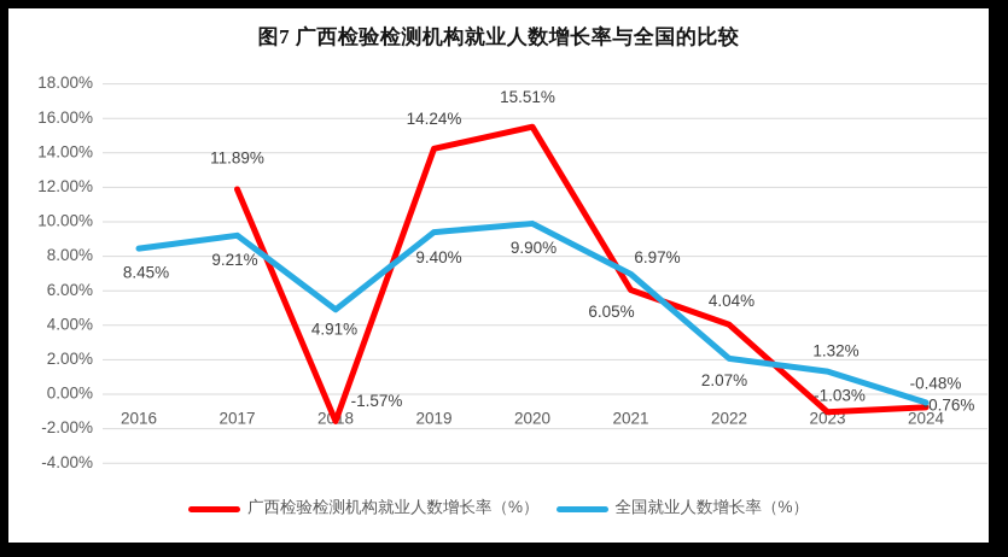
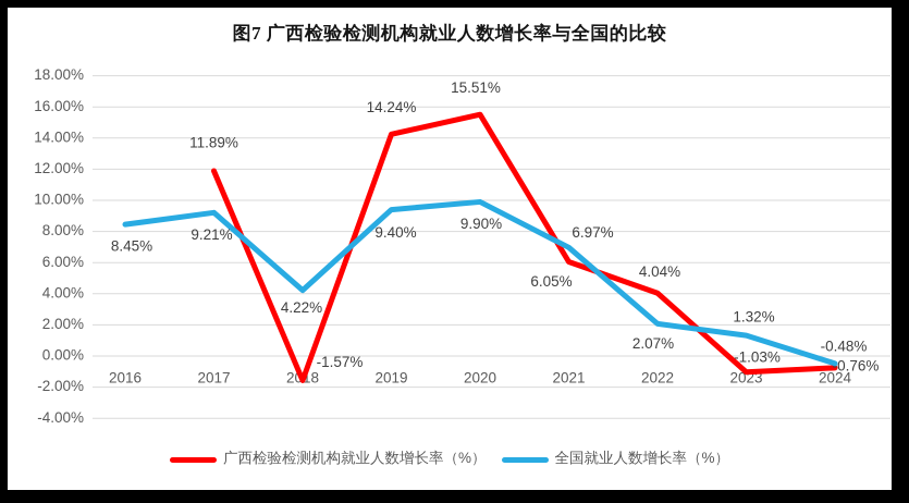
全国就业人数增长率（%）/2018: 4.91% -> 4.22%
